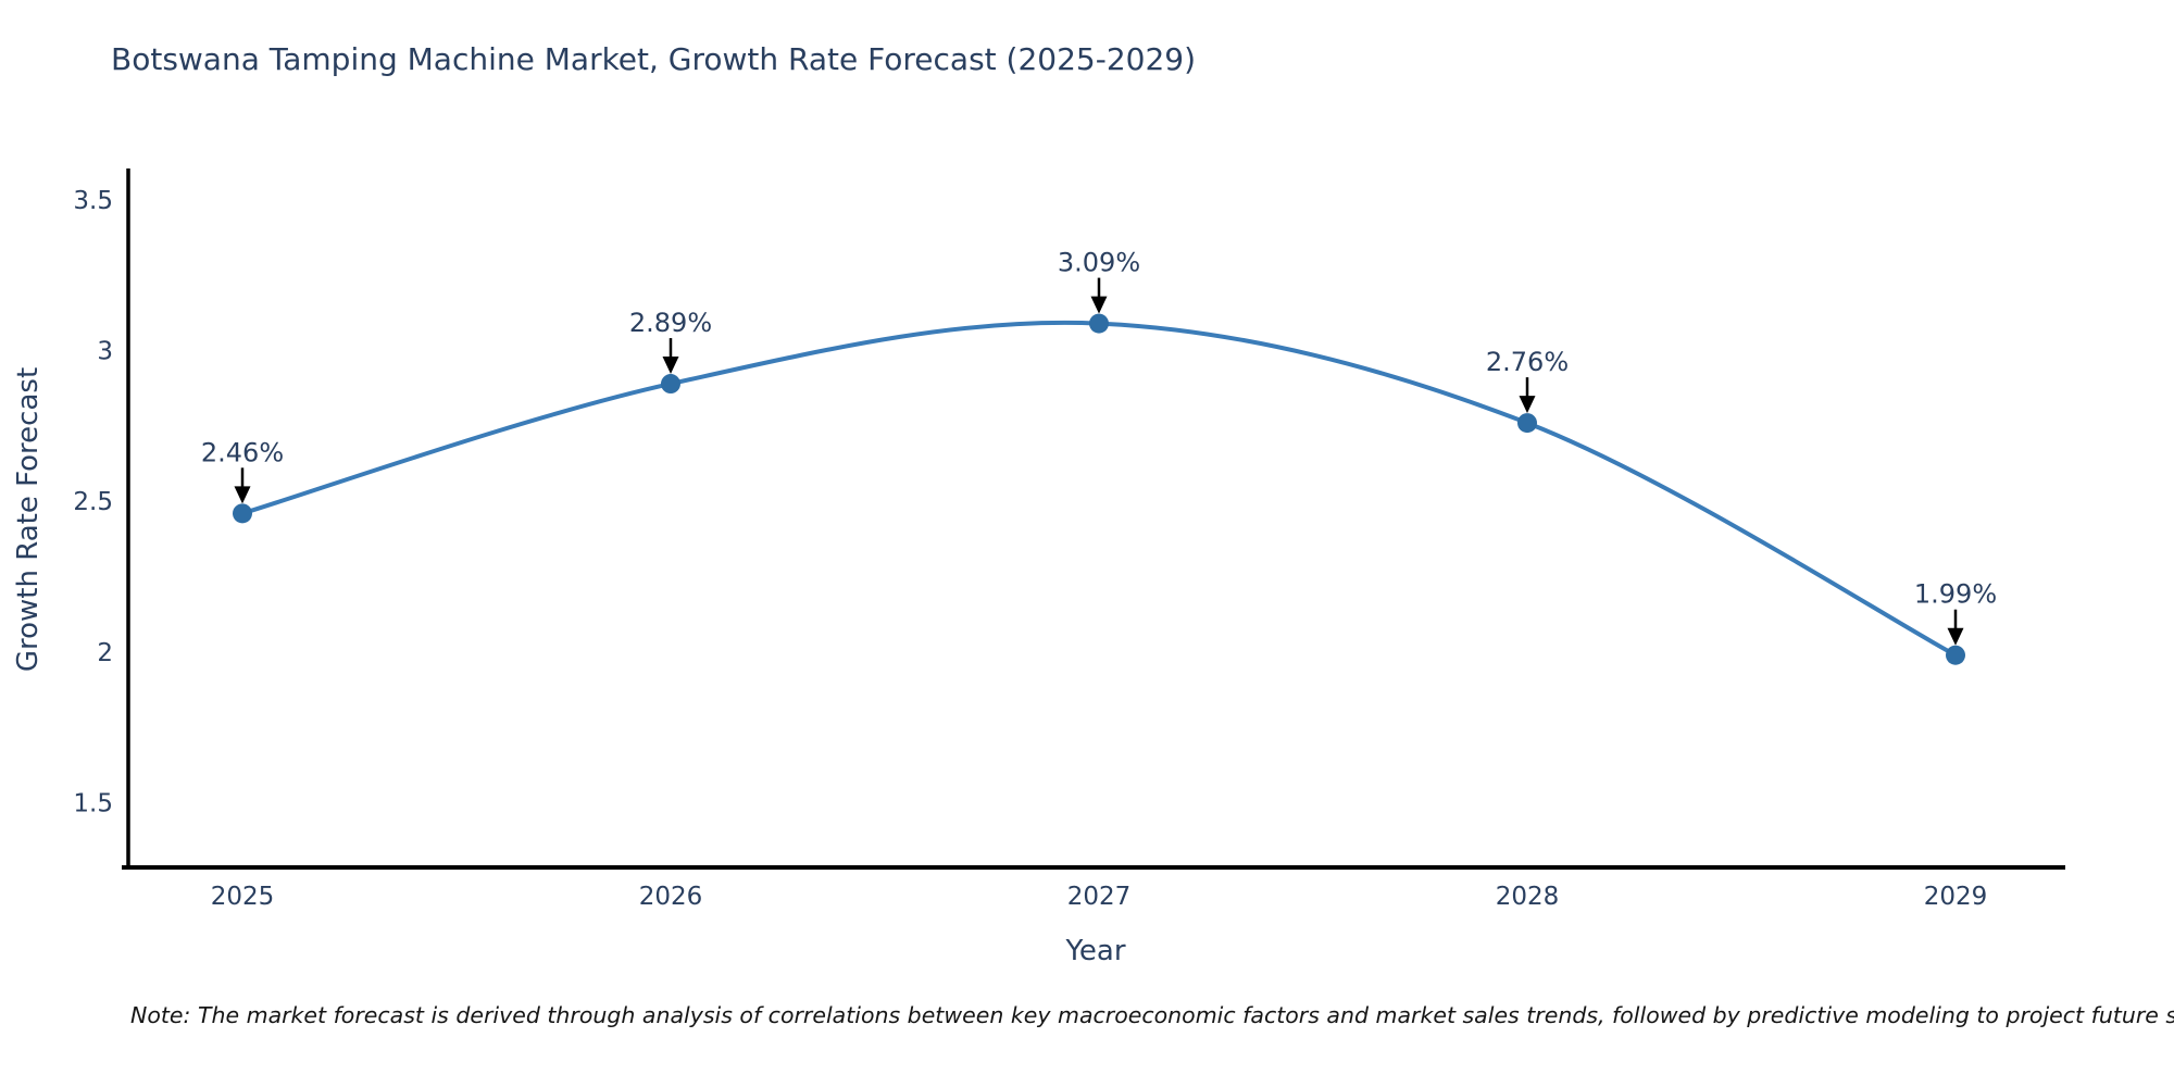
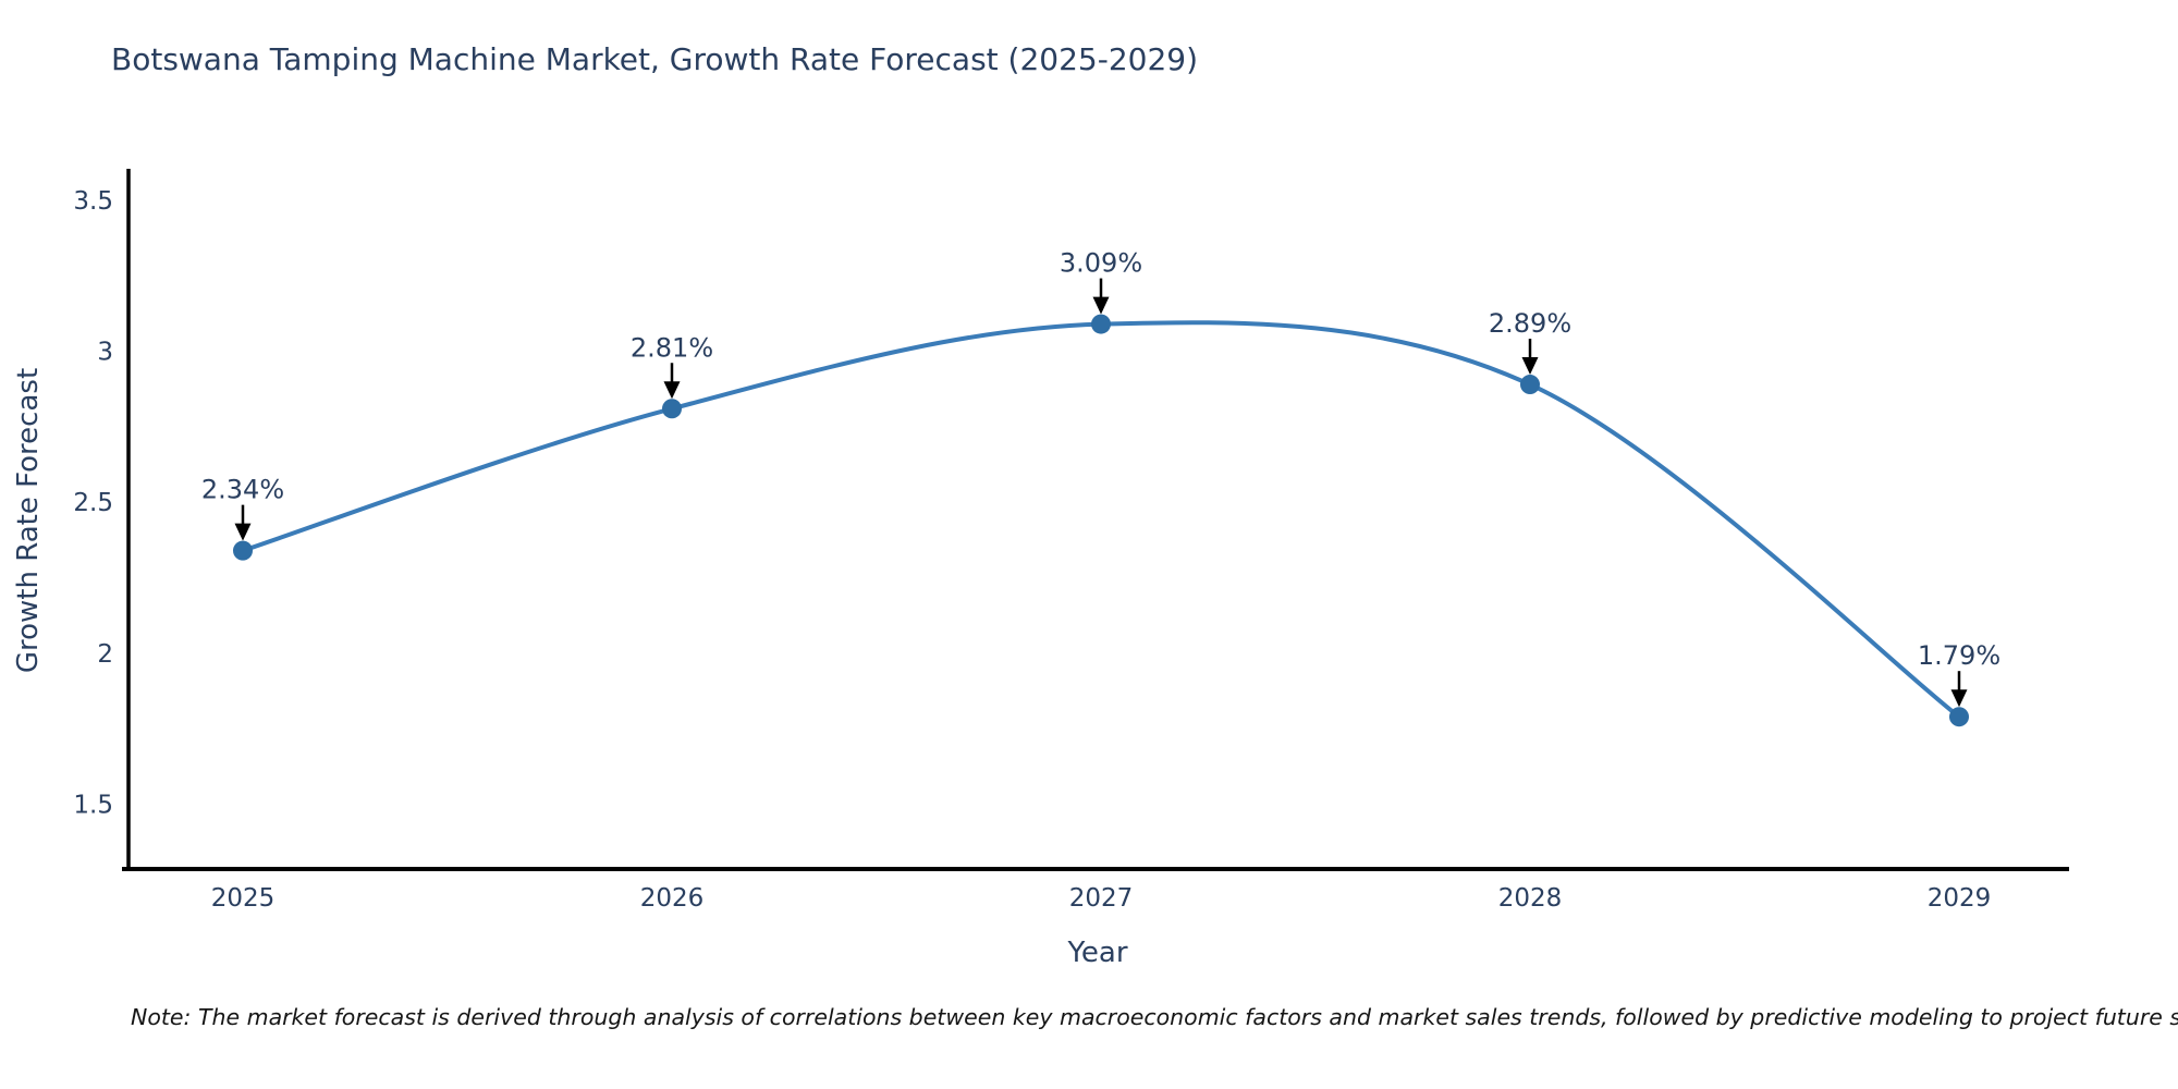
2025: 2.46% -> 2.34%
2026: 2.89% -> 2.81%
2028: 2.76% -> 2.89%
2029: 1.99% -> 1.79%
